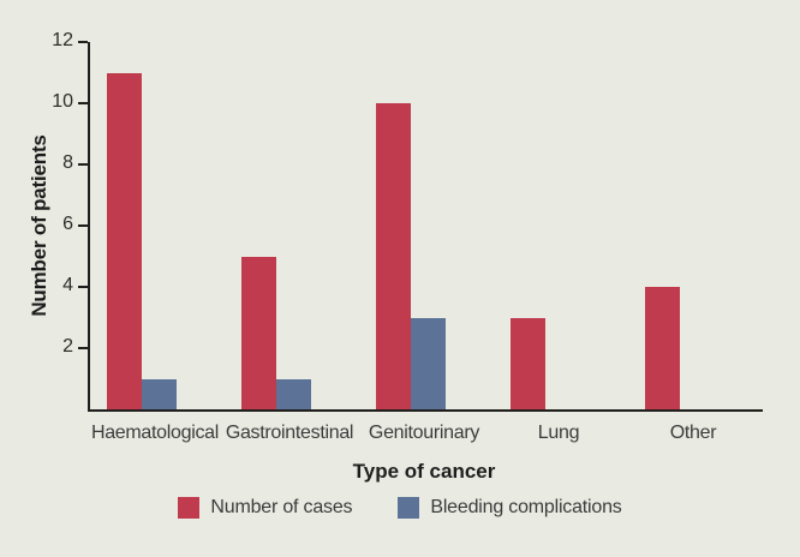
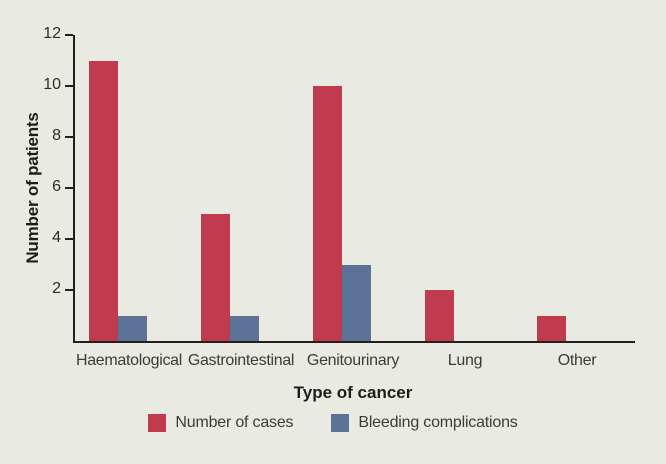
Number of cases/Lung: 3 -> 2
Number of cases/Other: 4 -> 1
